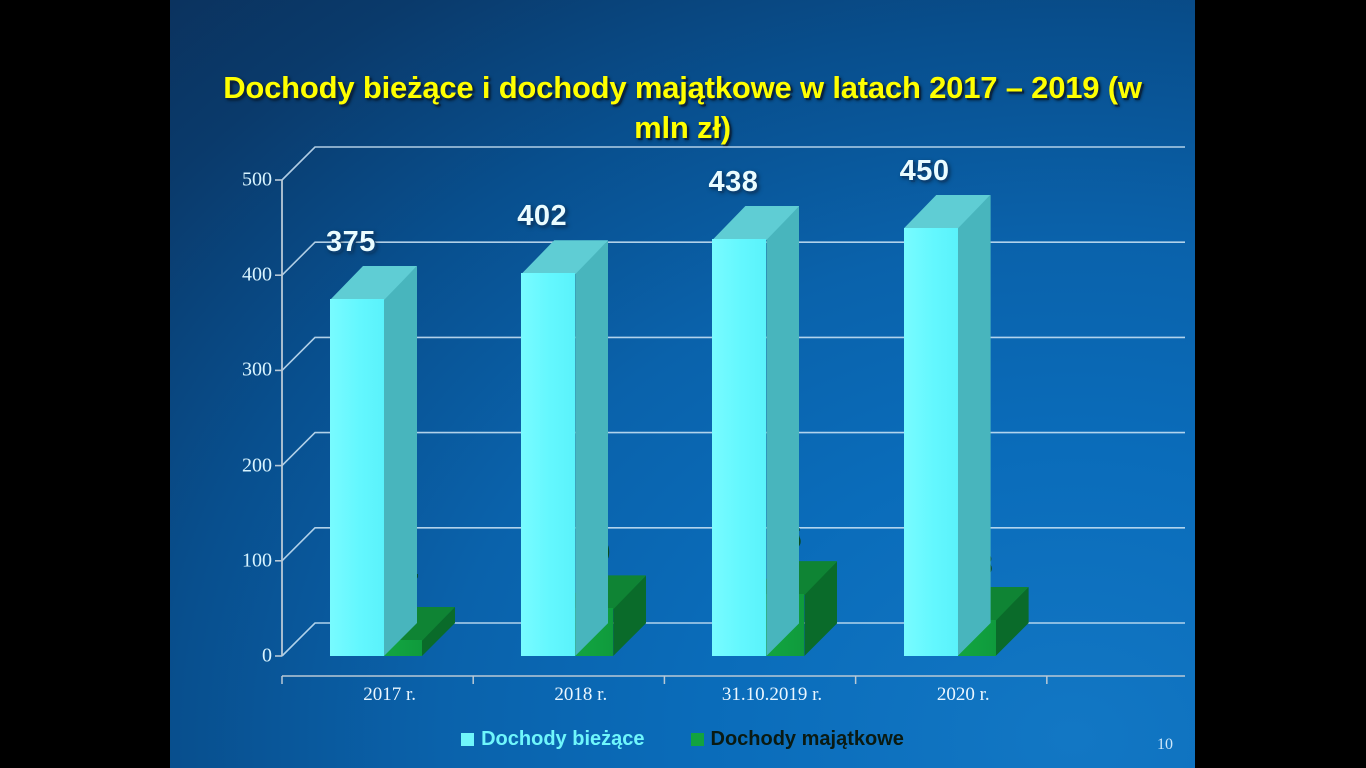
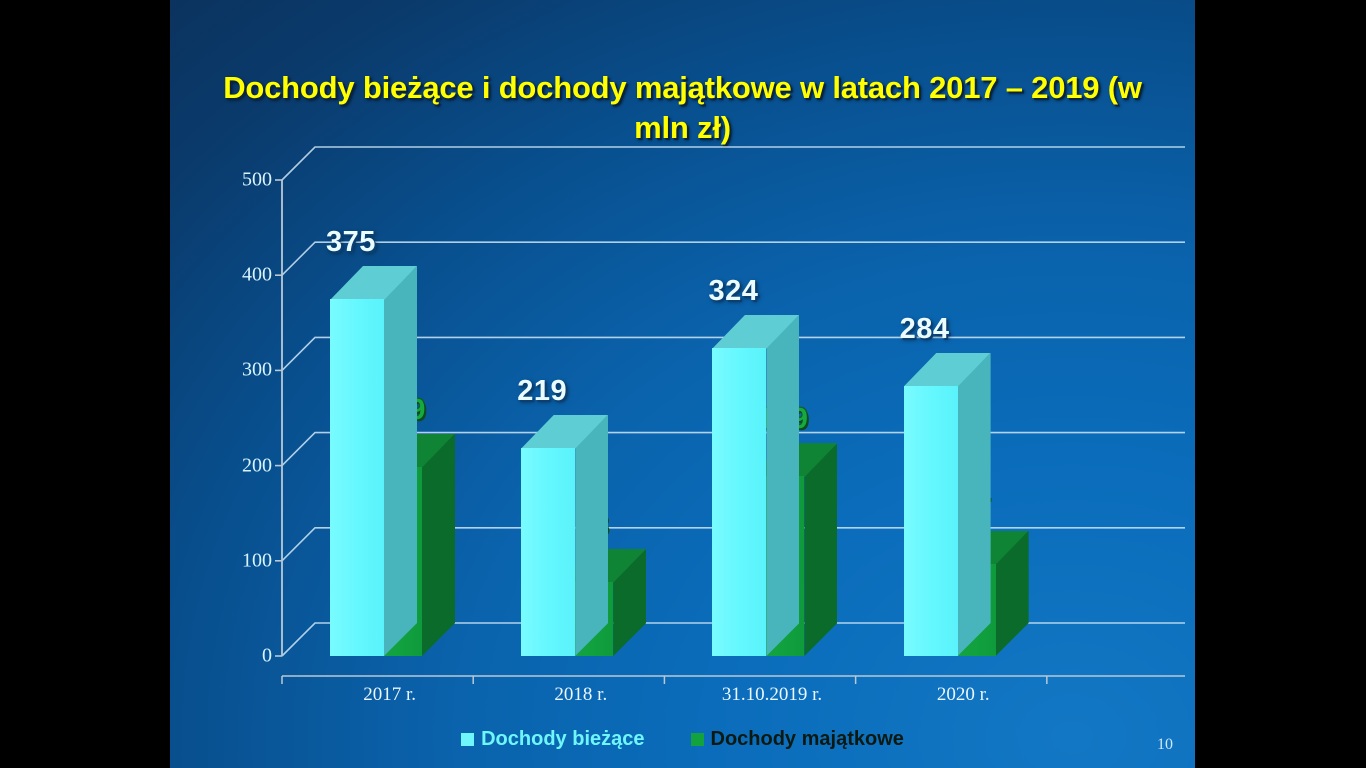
Dochody majątkowe/2017 r.: 17 -> 199
Dochody bieżące/2018 r.: 402 -> 219
Dochody majątkowe/2018 r.: 50 -> 78
Dochody bieżące/31.10.2019 r.: 438 -> 324
Dochody majątkowe/31.10.2019 r.: 65 -> 189
Dochody bieżące/2020 r.: 450 -> 284
Dochody majątkowe/2020 r.: 38 -> 97
